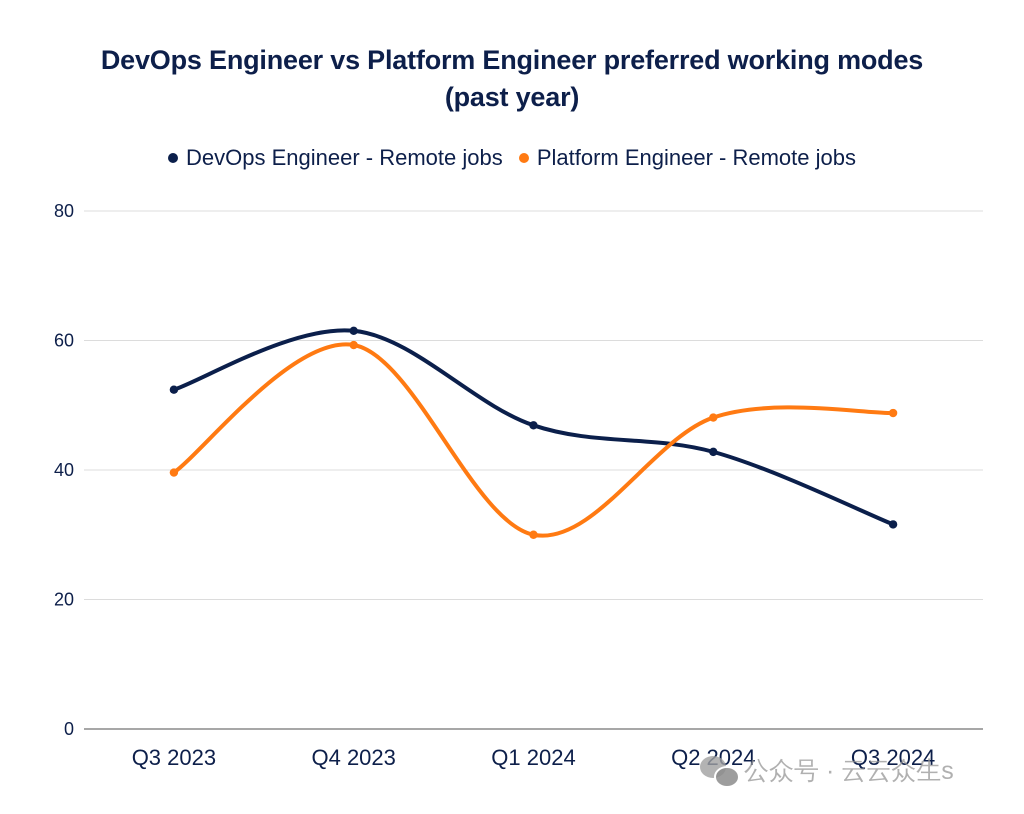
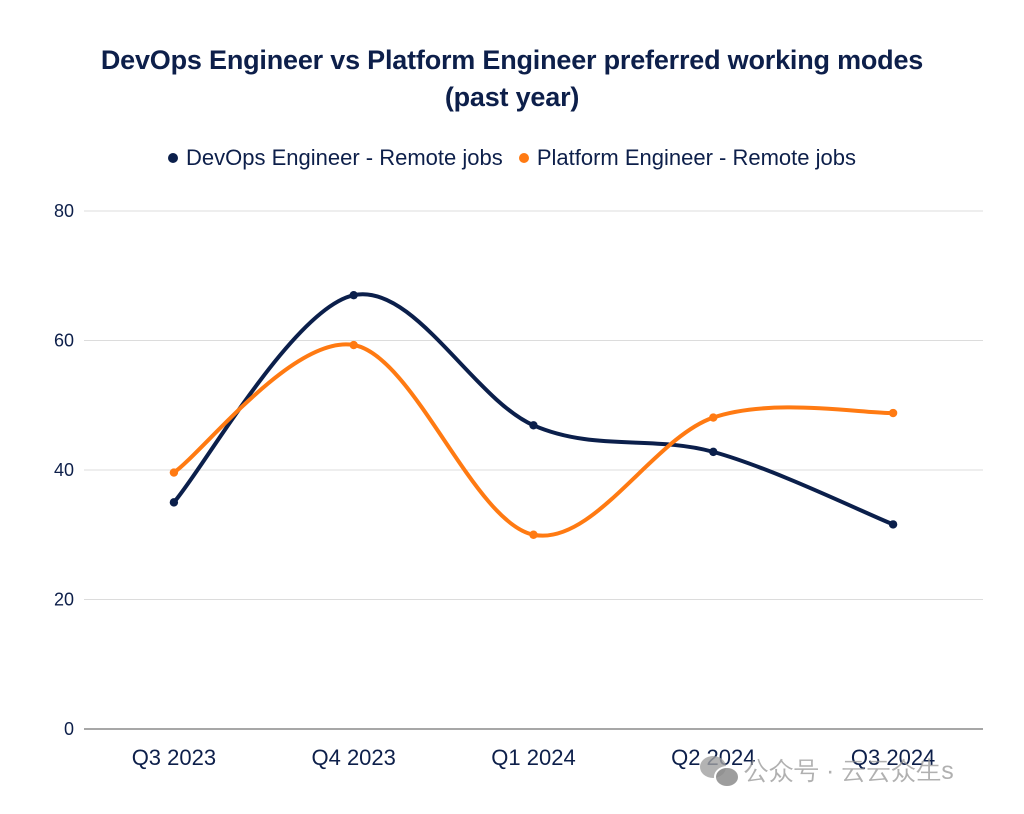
DevOps Engineer - Remote jobs/Q3 2023: 52 -> 35
DevOps Engineer - Remote jobs/Q4 2023: 62 -> 67
